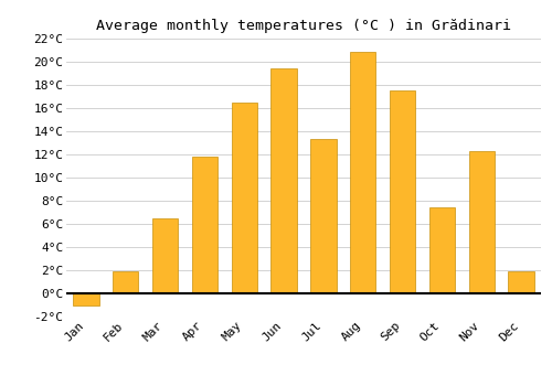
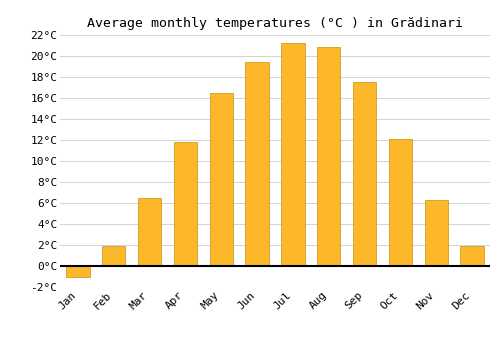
Jul: 13.3°C -> 21.2°C
Oct: 7.4°C -> 12.1°C
Nov: 12.3°C -> 6.3°C
